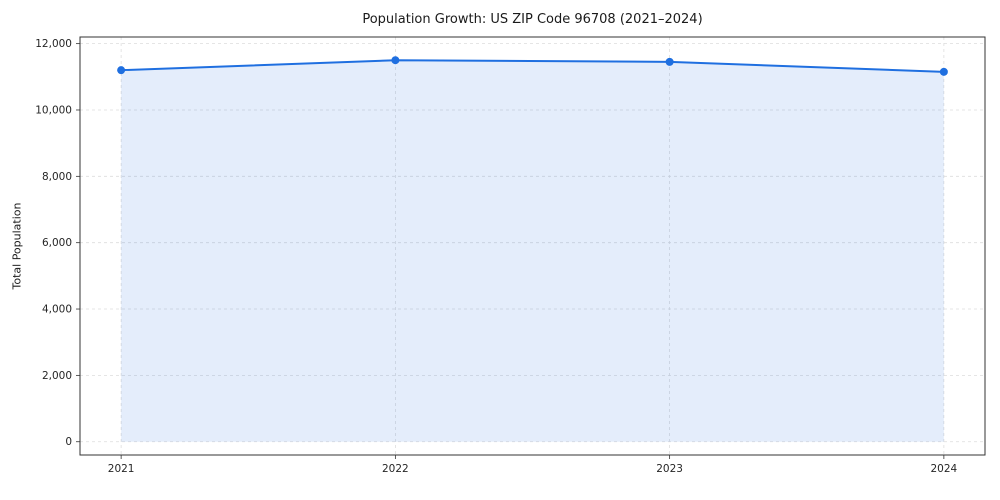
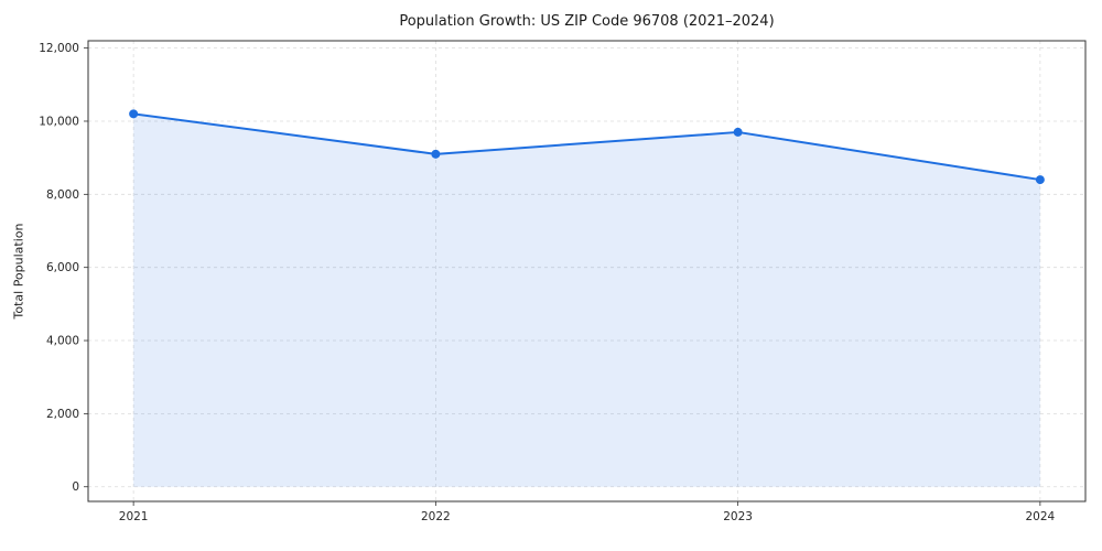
2021: 11200 -> 10200
2022: 11500 -> 9100
2023: 11400 -> 9700
2024: 11200 -> 8400
